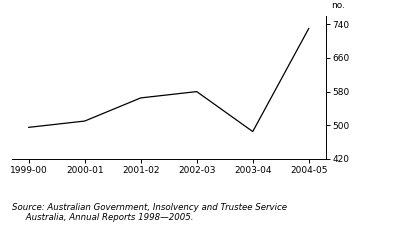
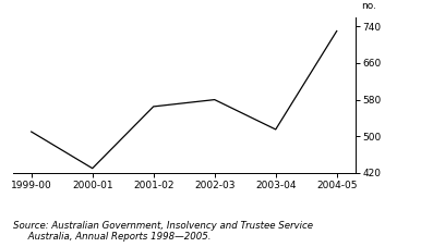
1999-00: 495 -> 510
2000-01: 510 -> 430
2003-04: 485 -> 515
